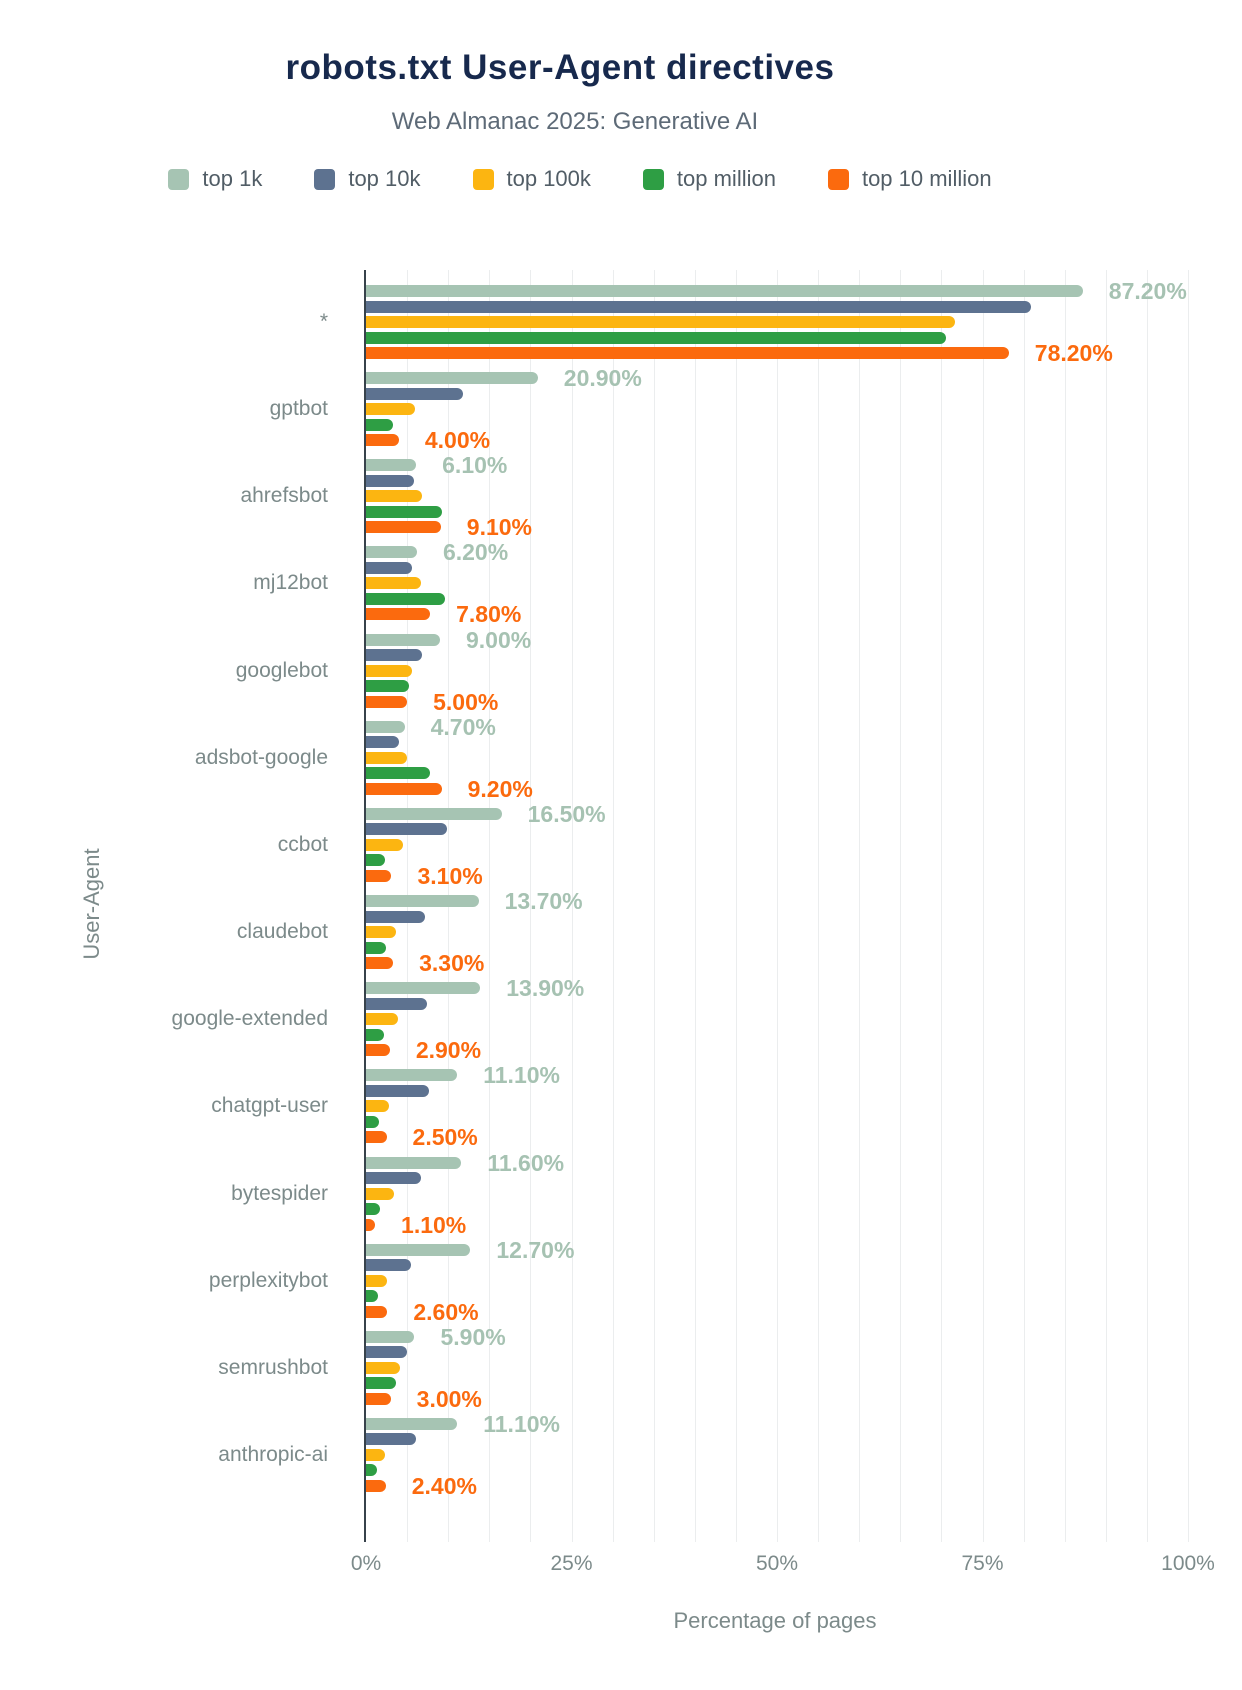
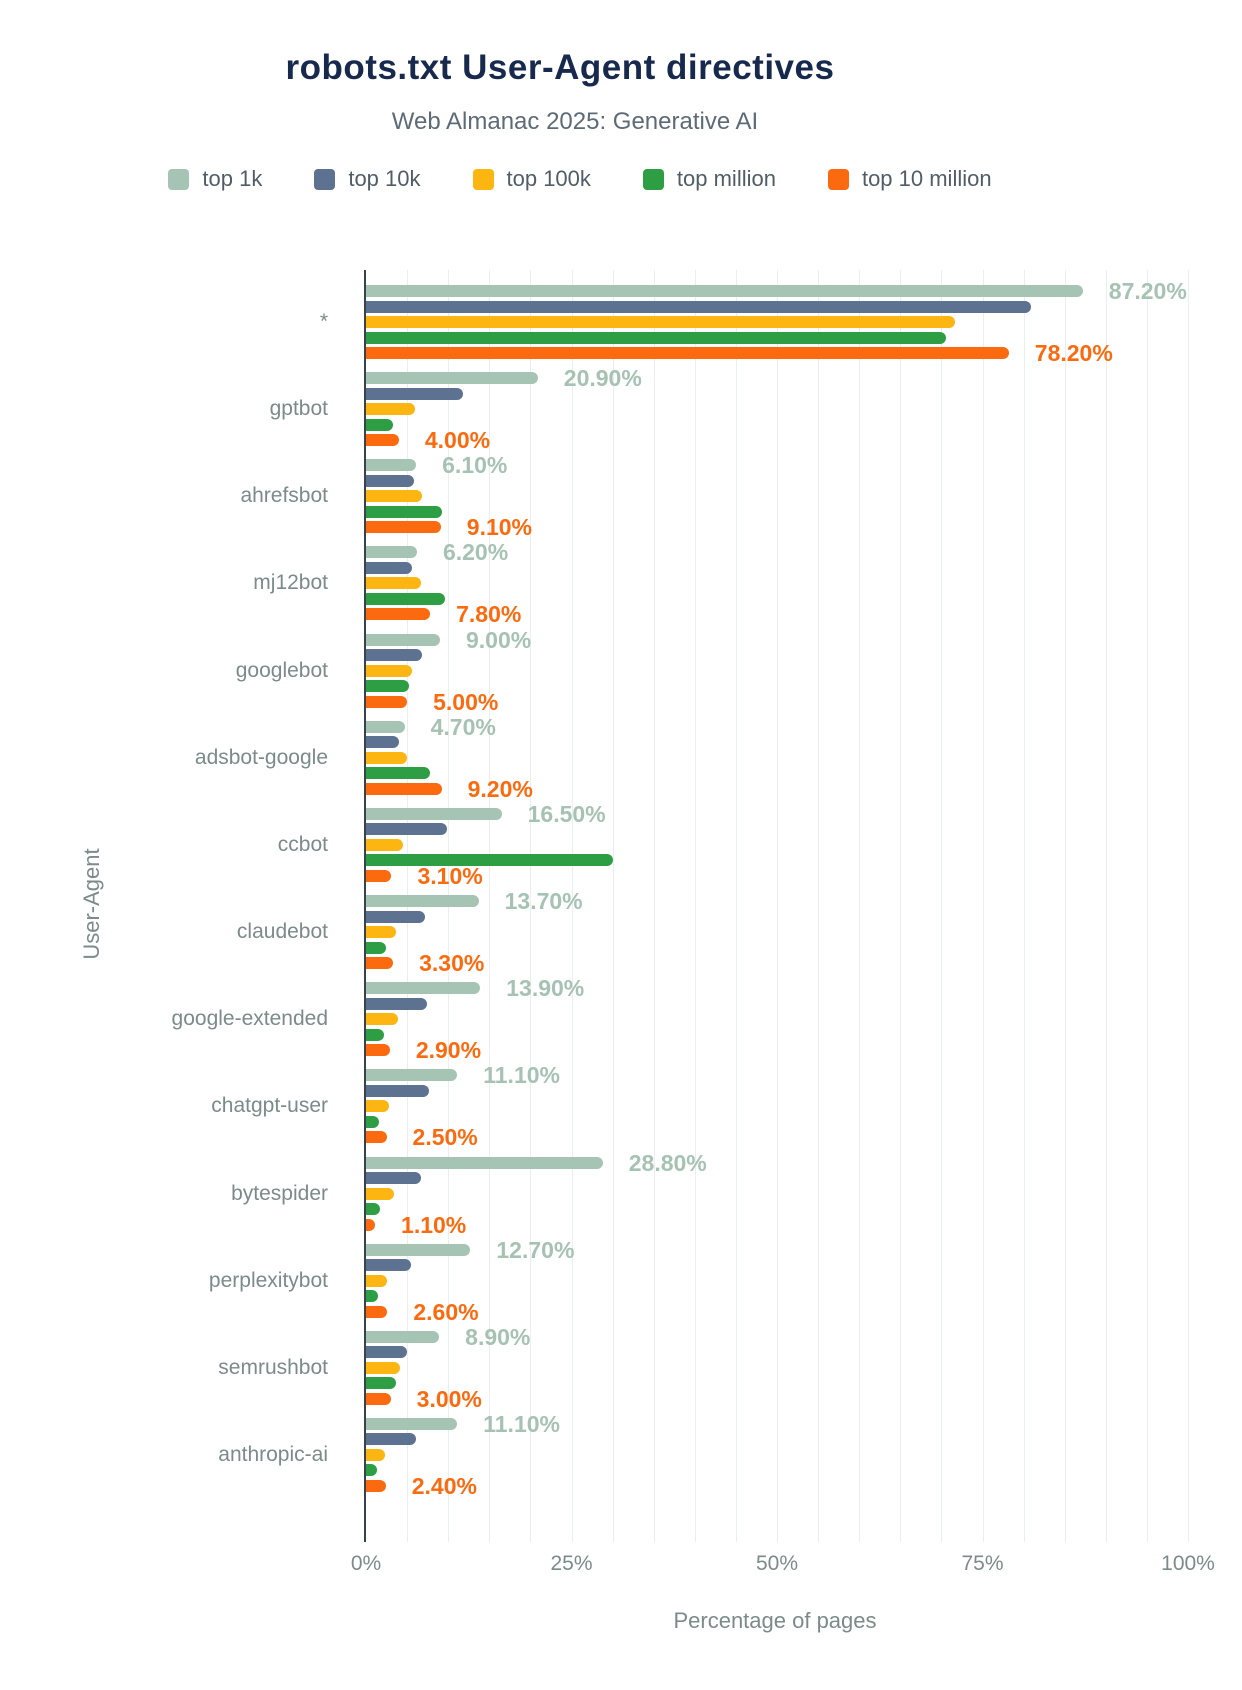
top million/ccbot: 2% -> 30%
top 1k/bytespider: 11.60% -> 28.80%
top 1k/semrushbot: 5.90% -> 8.90%
